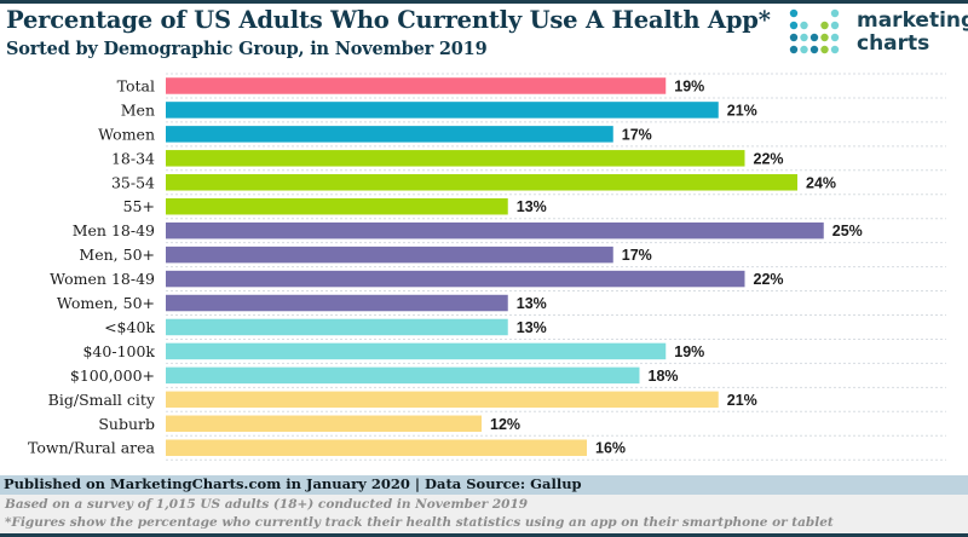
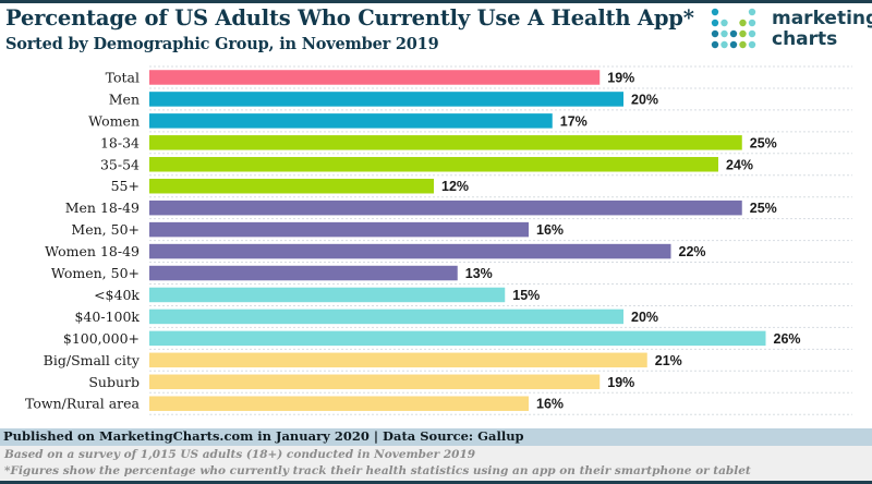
Men: 21% -> 20%
18-34: 22% -> 25%
55+: 13% -> 12%
Men, 50+: 17% -> 16%
<$40k: 13% -> 15%
$40-100k: 19% -> 20%
$100,000+: 18% -> 26%
Suburb: 12% -> 19%
